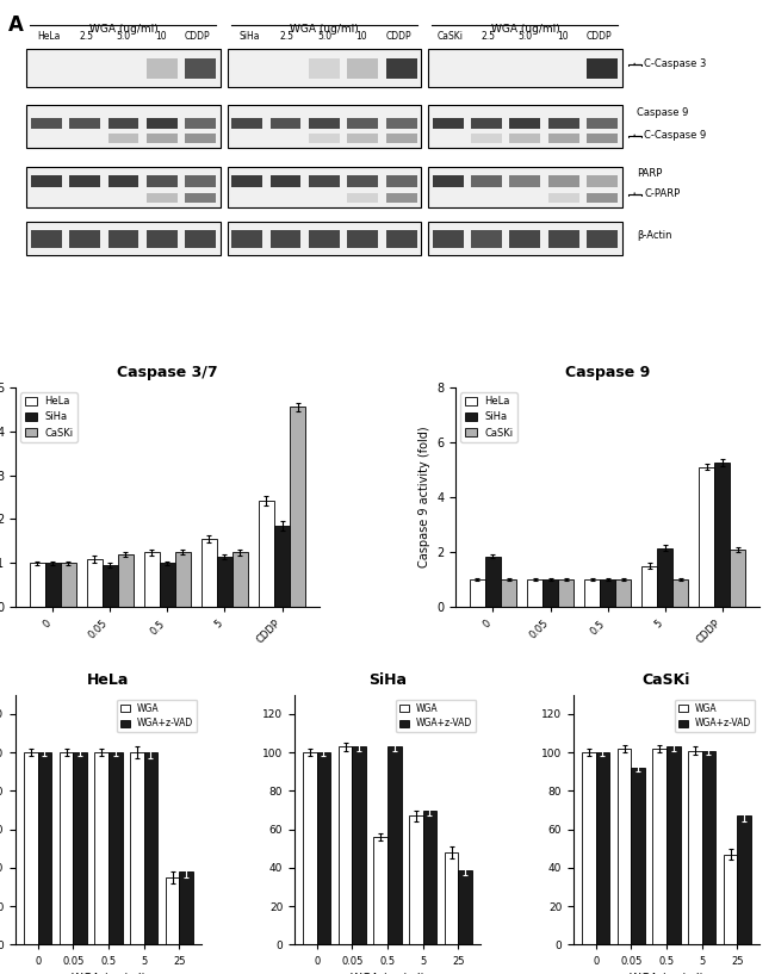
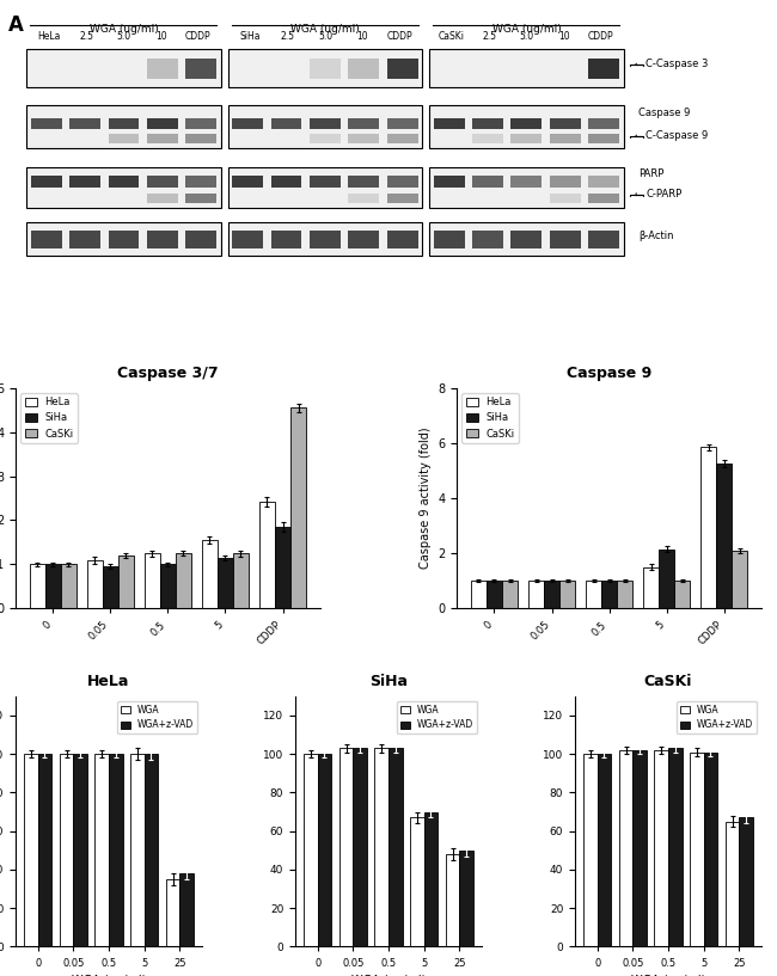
Caspase 9/SiHa/0: 1.85 -> 1.00
Caspase 9/HeLa/CDDP: 5.10 -> 5.85
SiHa/WGA/0.5: 56 -> 103
SiHa/WGA+z-VAD/25: 39 -> 50
CaSKi/WGA+z-VAD/0.05: 92 -> 102
CaSKi/WGA/25: 47 -> 65
